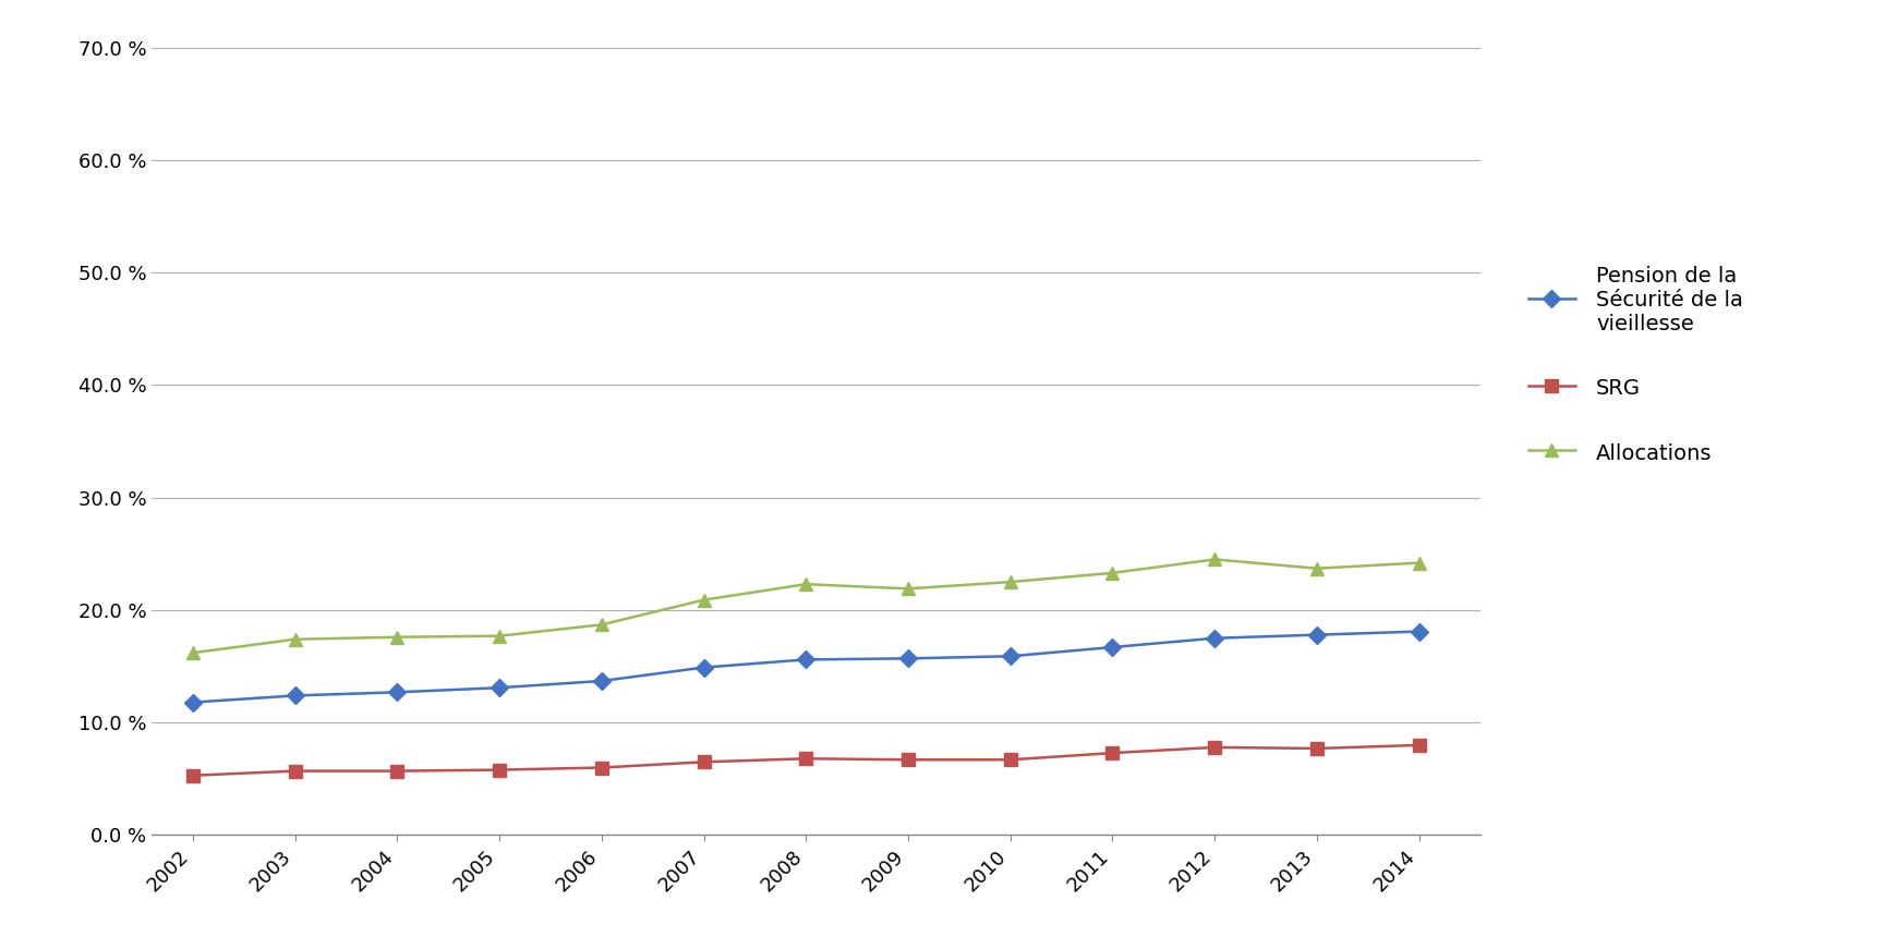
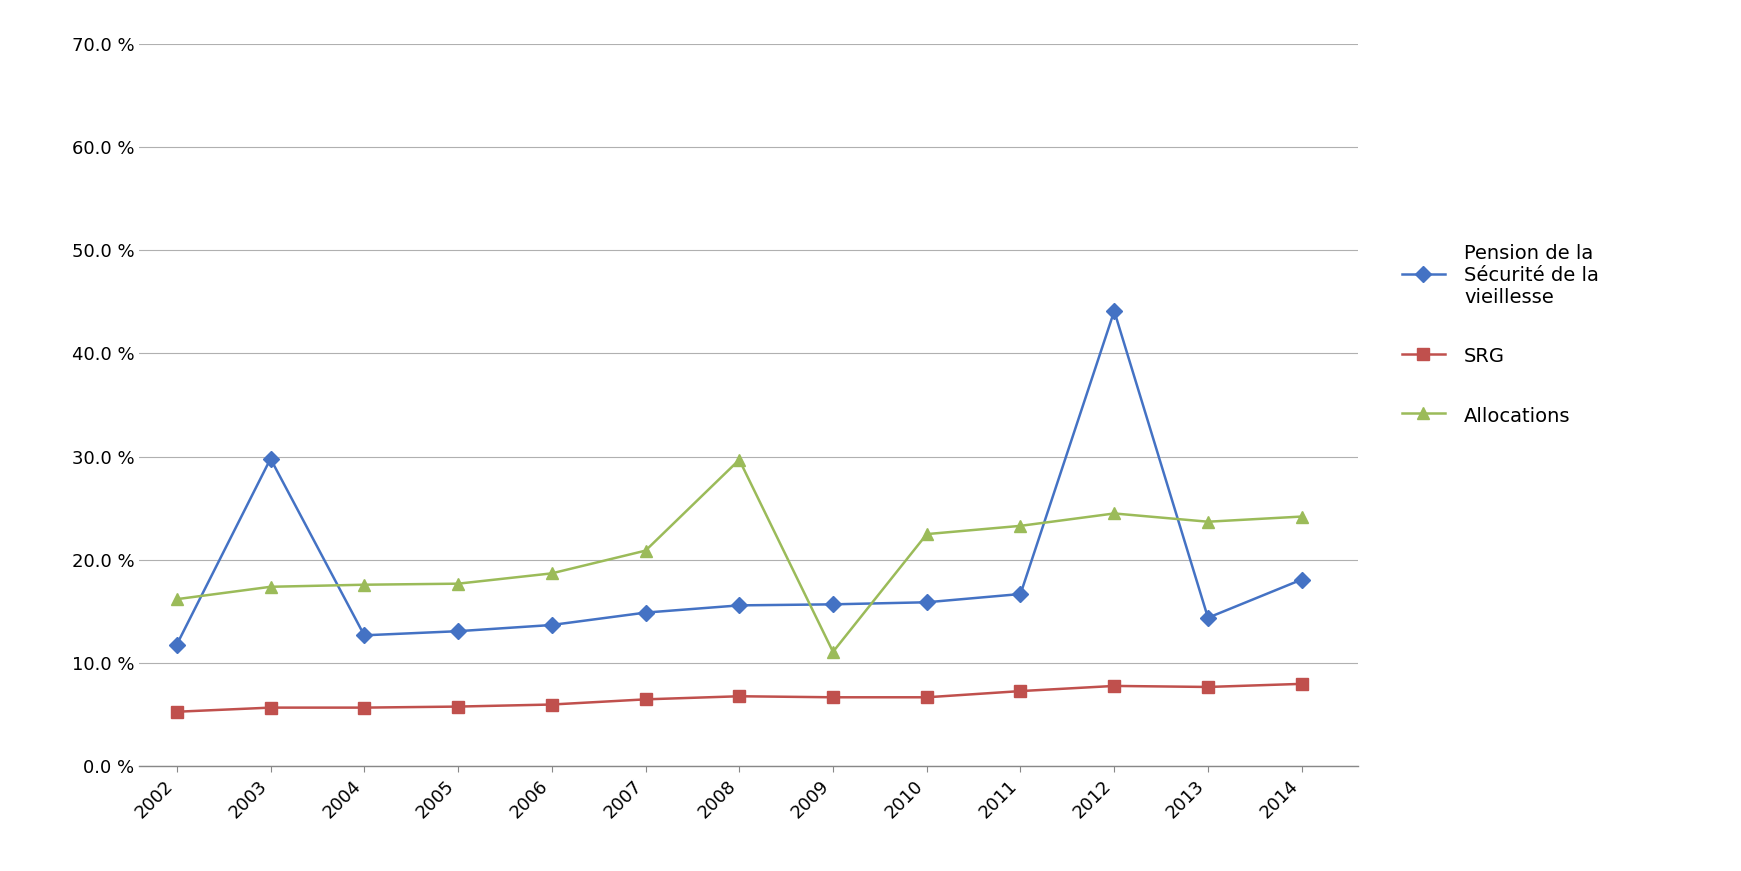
Pension de la Sécurité de la vieillesse/2003: 12.4 % -> 29.8 %
Allocations/2008: 22.3 % -> 29.7 %
Allocations/2009: 21.9 % -> 11.1 %
Pension de la Sécurité de la vieillesse/2012: 17.5 % -> 44.1 %
Pension de la Sécurité de la vieillesse/2013: 17.8 % -> 14.4 %
